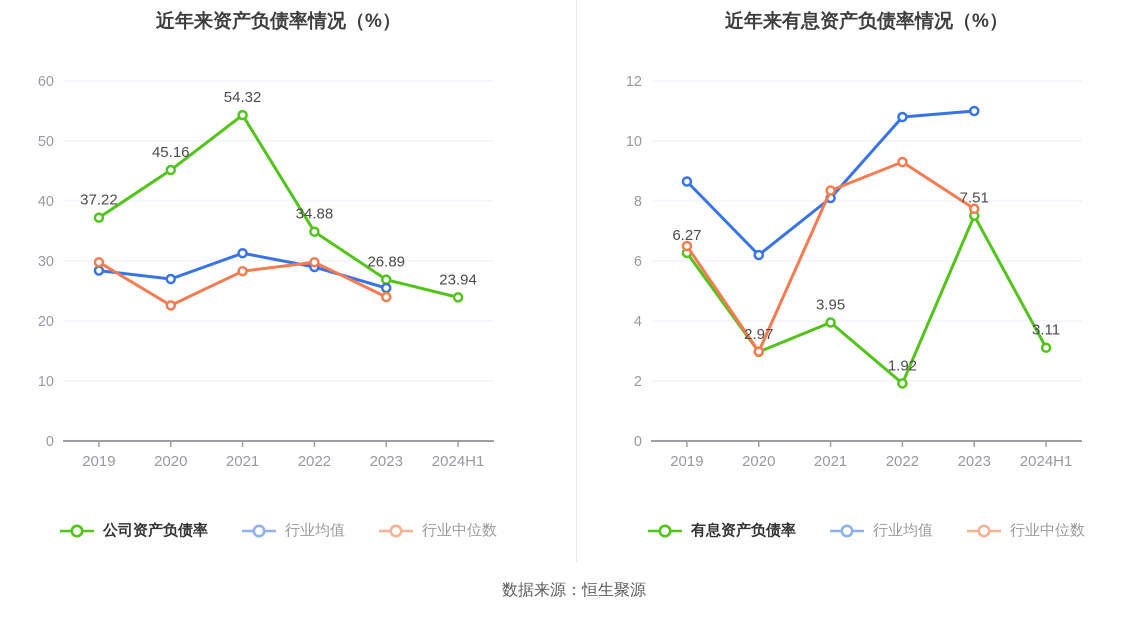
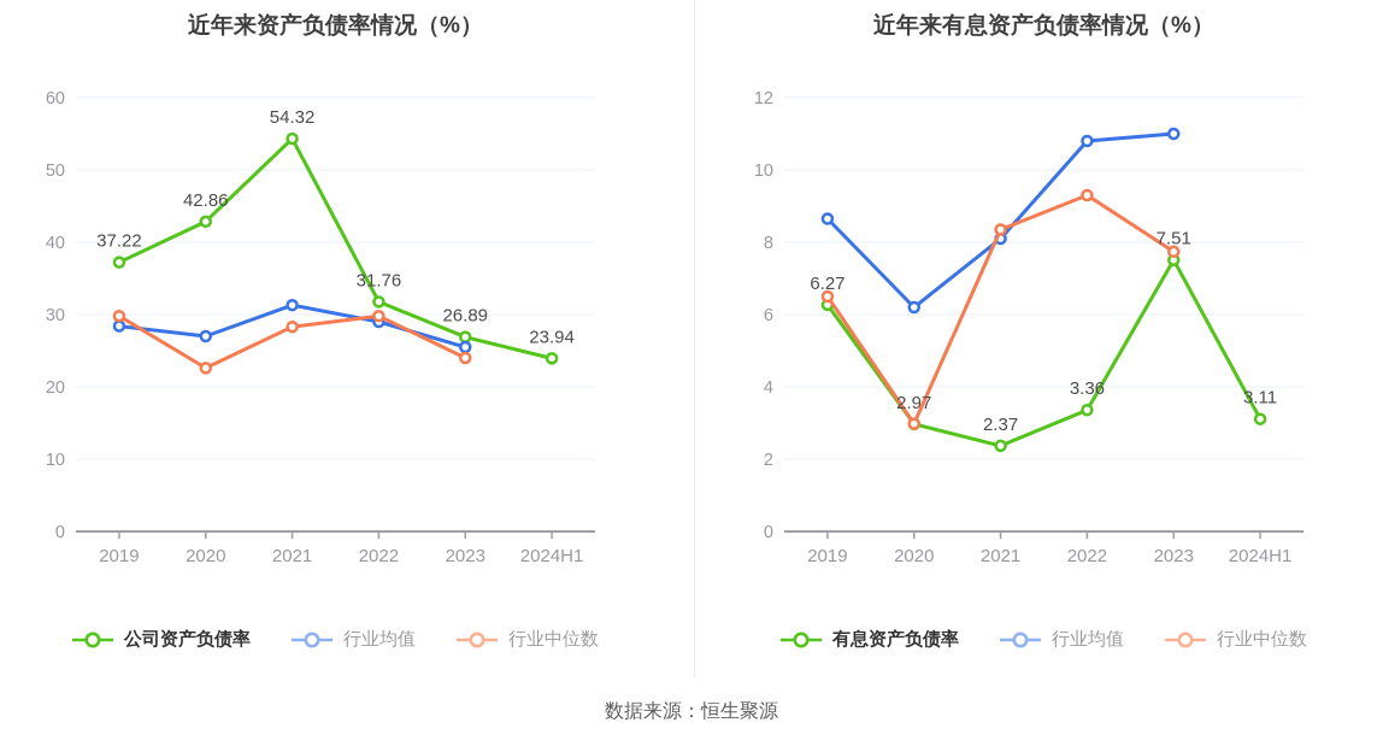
近年来资产负债率情况（%）/公司资产负债率/2020: 45.16 -> 42.86
近年来资产负债率情况（%）/公司资产负债率/2022: 34.88 -> 31.76
近年来有息资产负债率情况（%）/有息资产负债率/2021: 3.95 -> 2.37
近年来有息资产负债率情况（%）/有息资产负债率/2022: 1.92 -> 3.36
